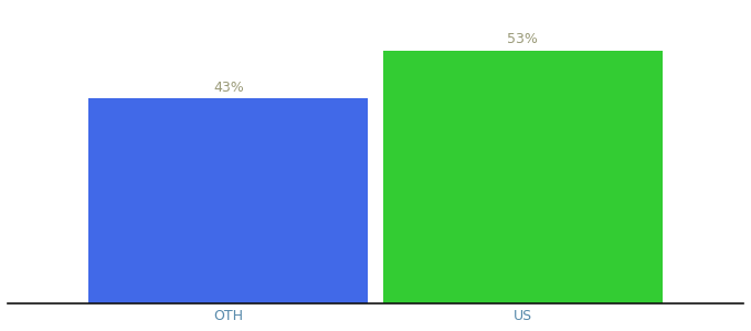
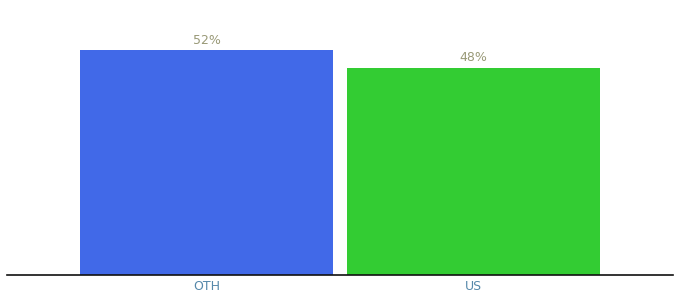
OTH: 43% -> 52%
US: 53% -> 48%
